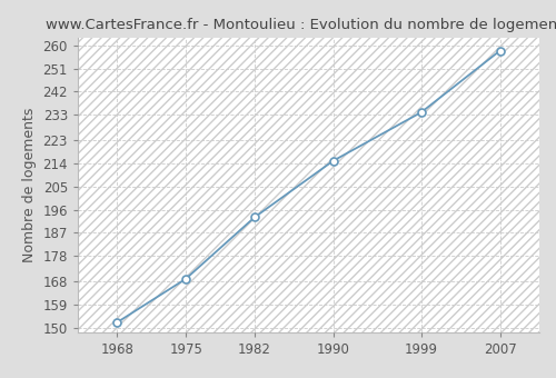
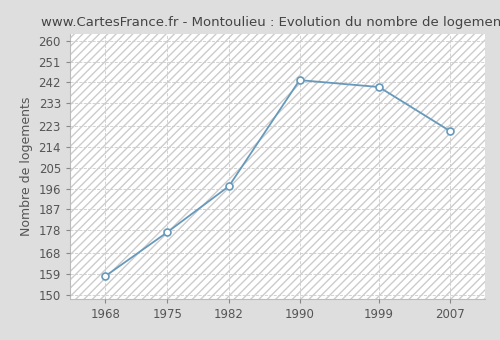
1968: 152 -> 158
1975: 169 -> 177
1982: 193 -> 197
1990: 215 -> 243
1999: 234 -> 240
2007: 258 -> 221
